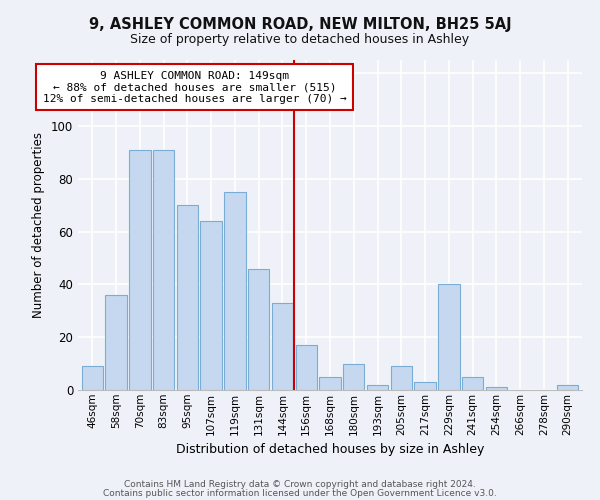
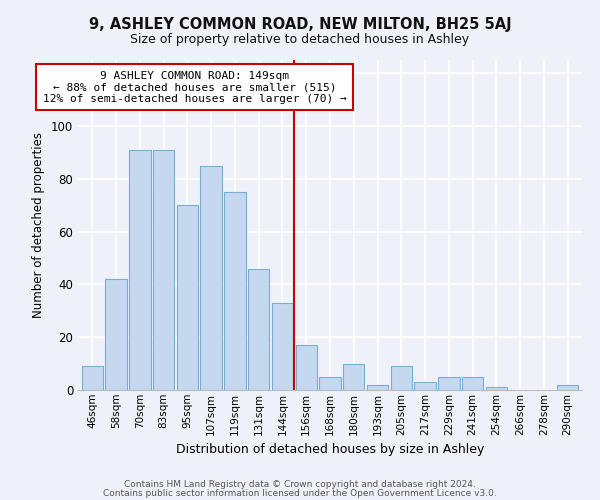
58sqm: 36 -> 42
107sqm: 64 -> 85
229sqm: 40 -> 5
